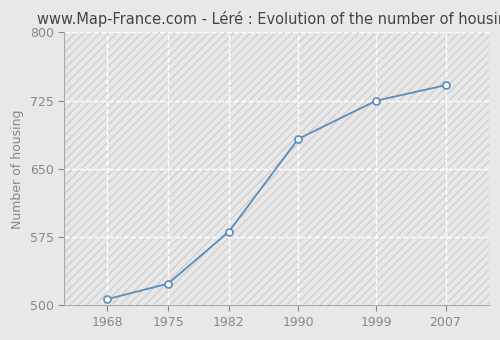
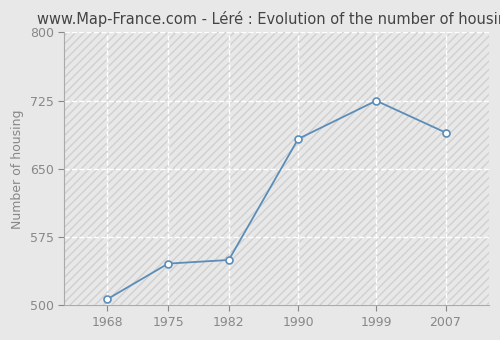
1975: 524 -> 546
1982: 581 -> 550
2007: 742 -> 690
